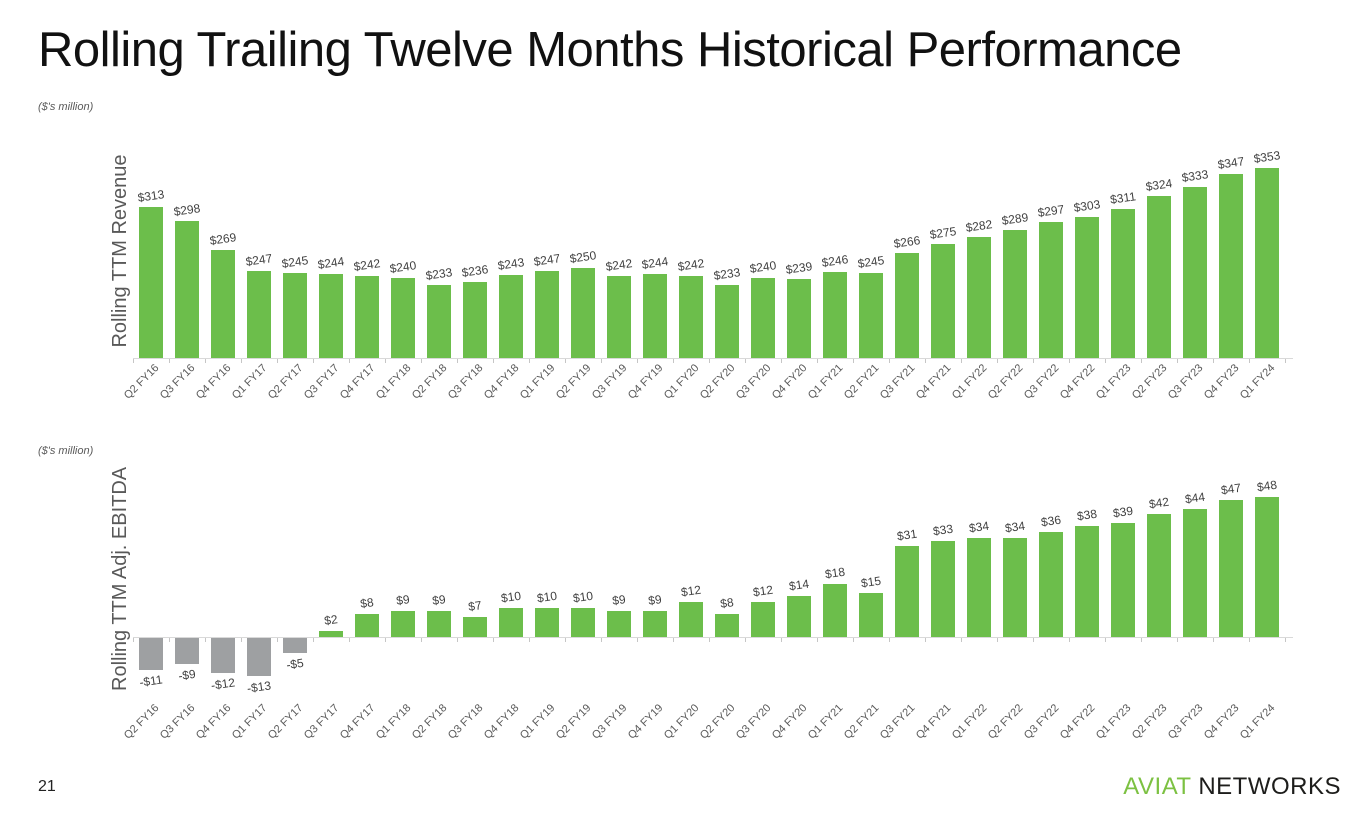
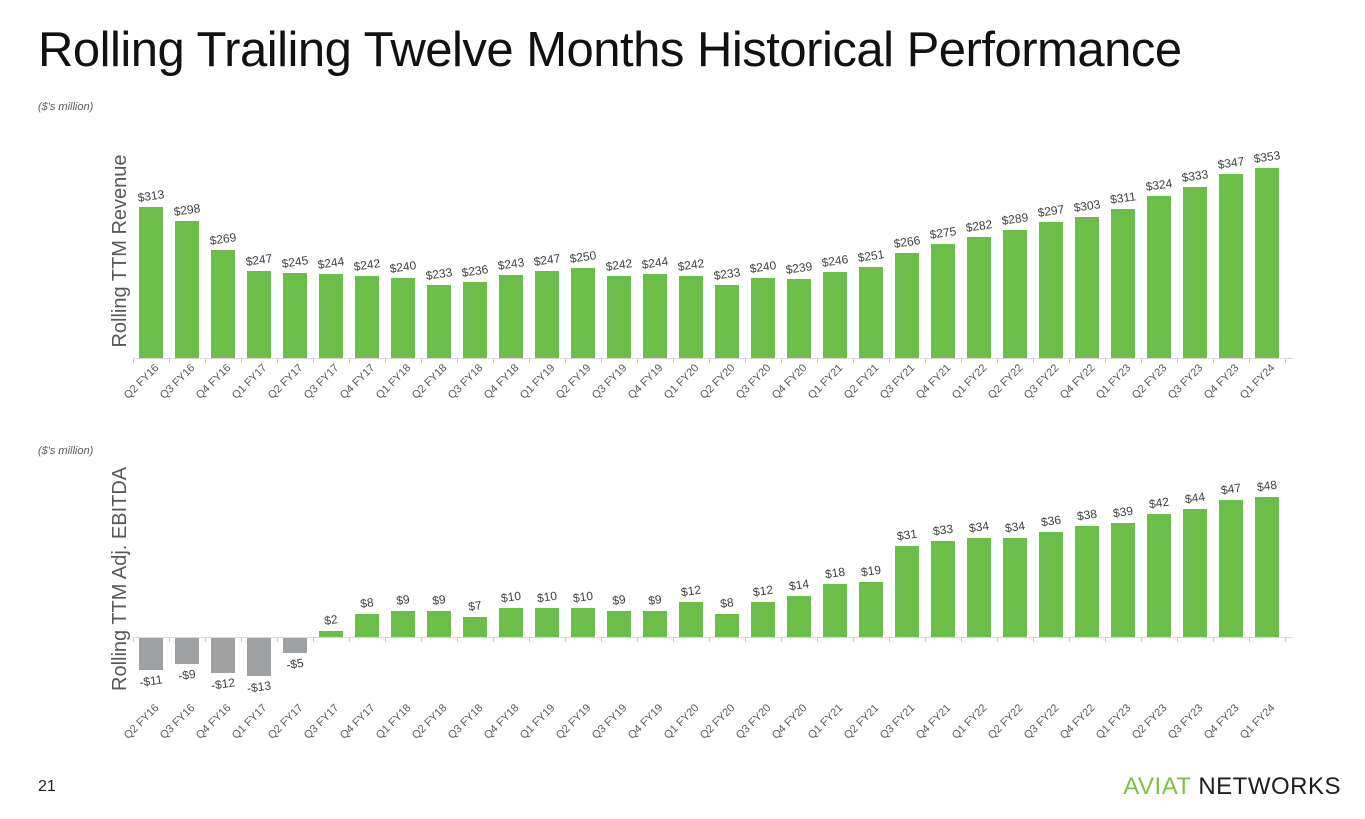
Rolling TTM Revenue/Q2 FY21: $245 -> $251
Rolling TTM Adj. EBITDA/Q2 FY21: $15 -> $19
